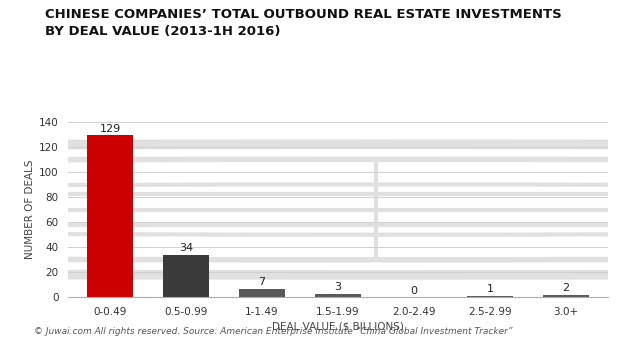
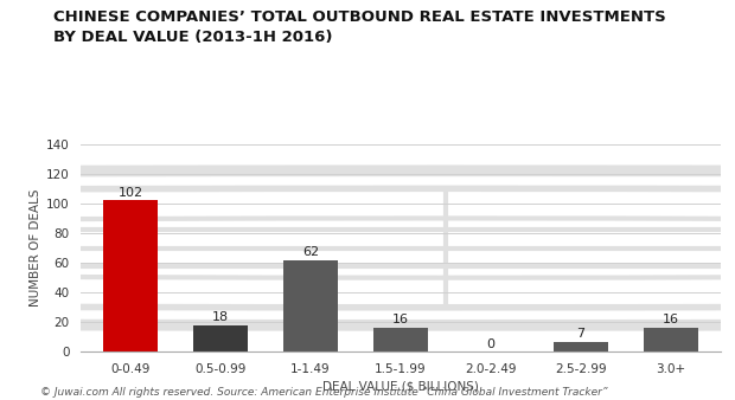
0-0.49: 129 -> 102
0.5-0.99: 34 -> 18
1-1.49: 7 -> 62
1.5-1.99: 3 -> 16
2.5-2.99: 1 -> 7
3.0+: 2 -> 16
